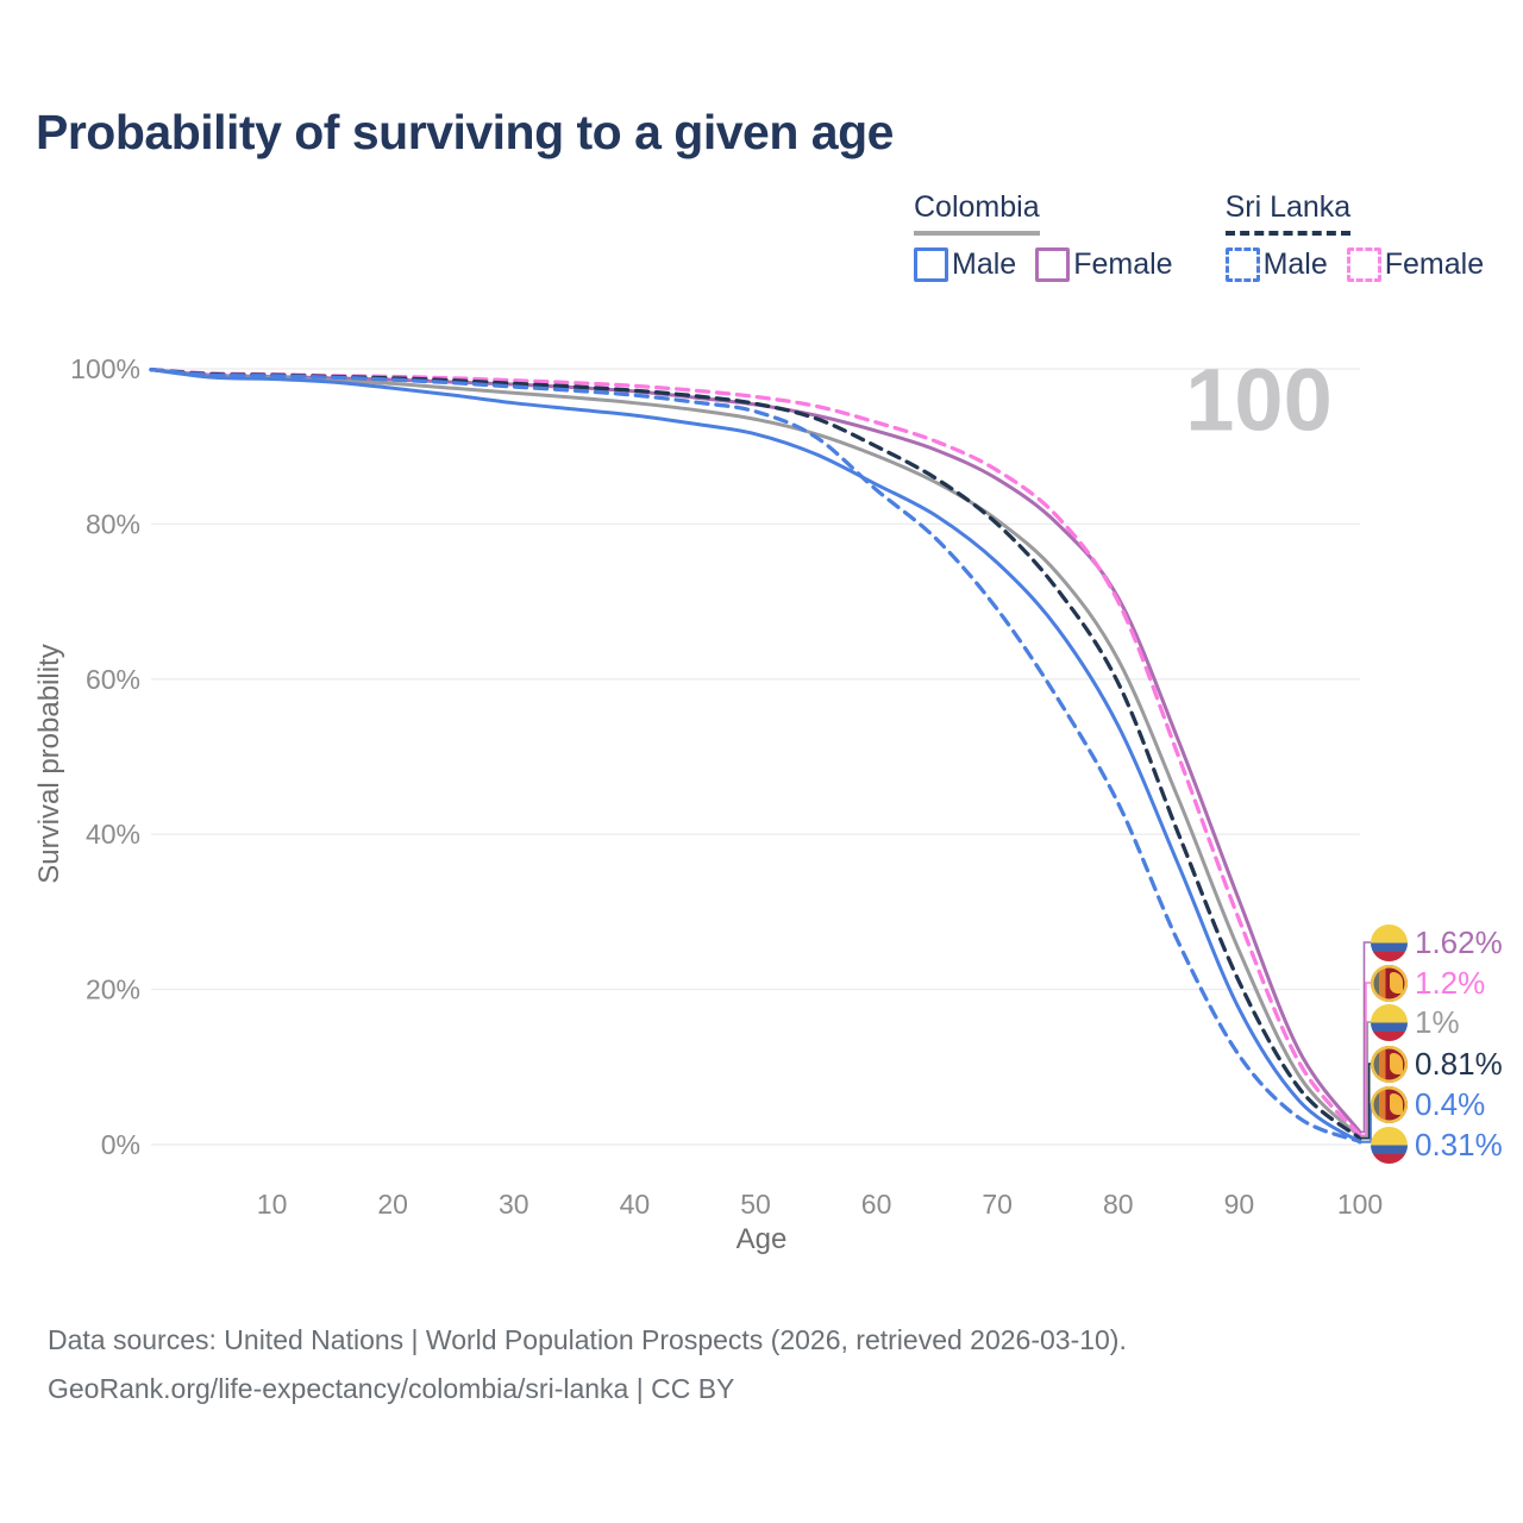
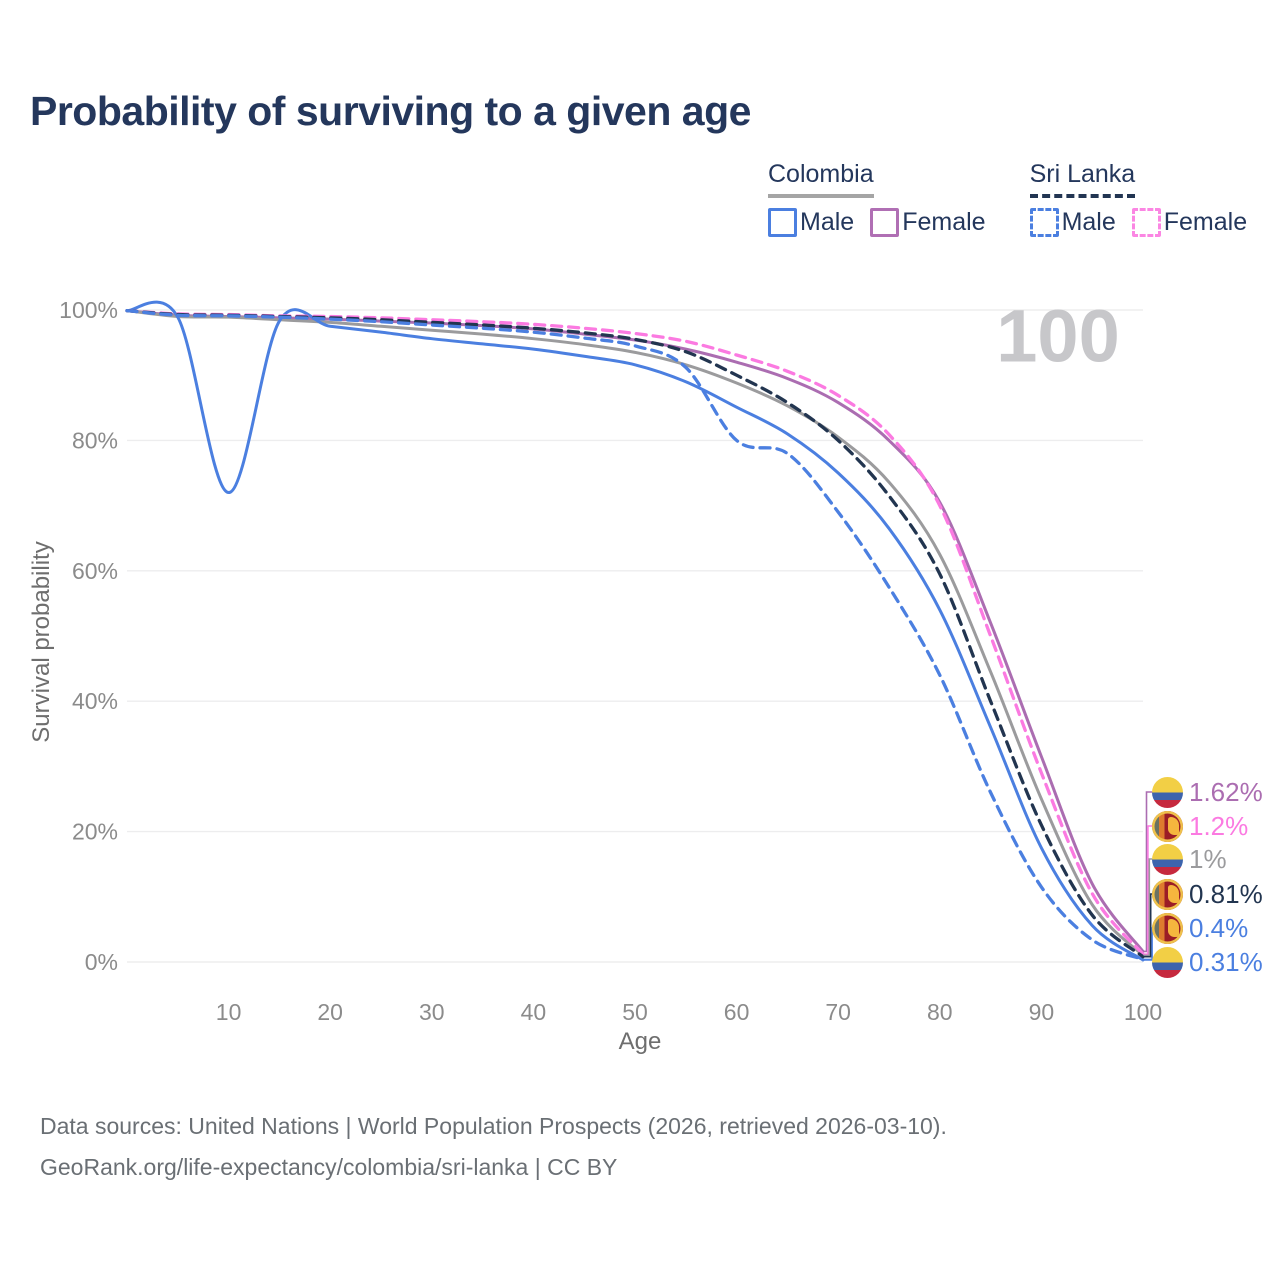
Colombia Male/10: 99% -> 72%
Sri Lanka Male/60: 84% -> 80%
